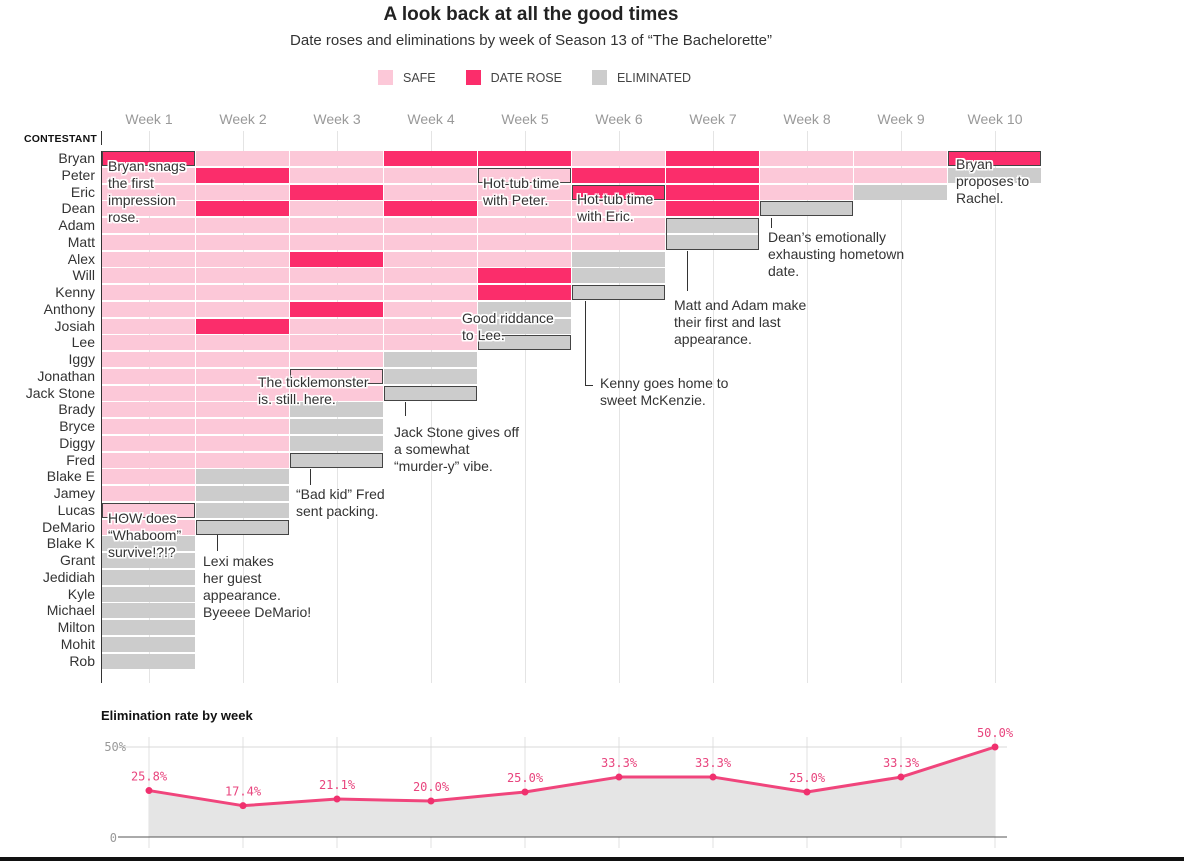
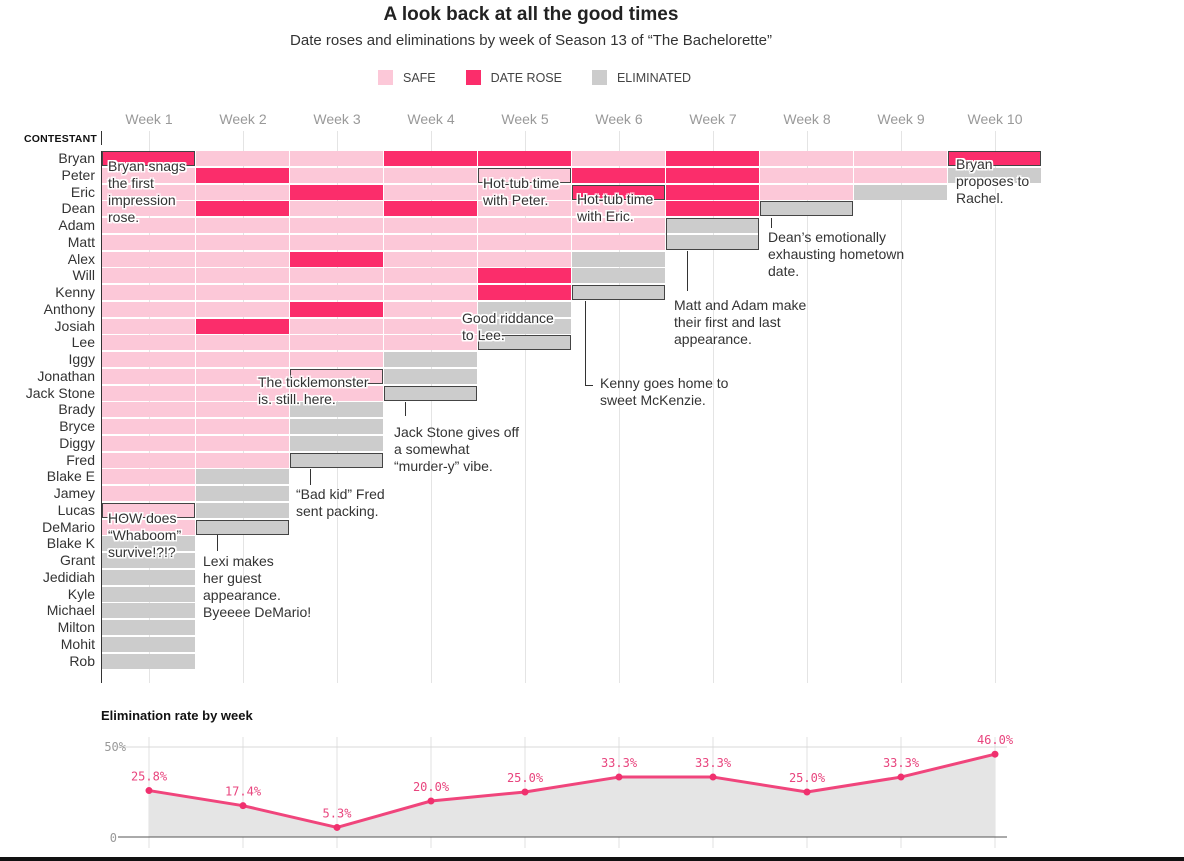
Elimination rate by week/Week 3: 21.1% -> 5.3%
Elimination rate by week/Week 10: 50.0% -> 46.0%
